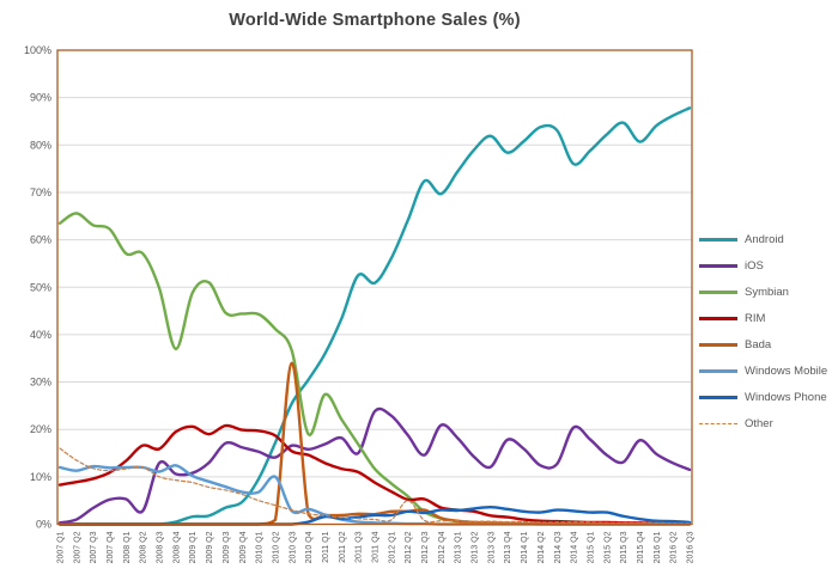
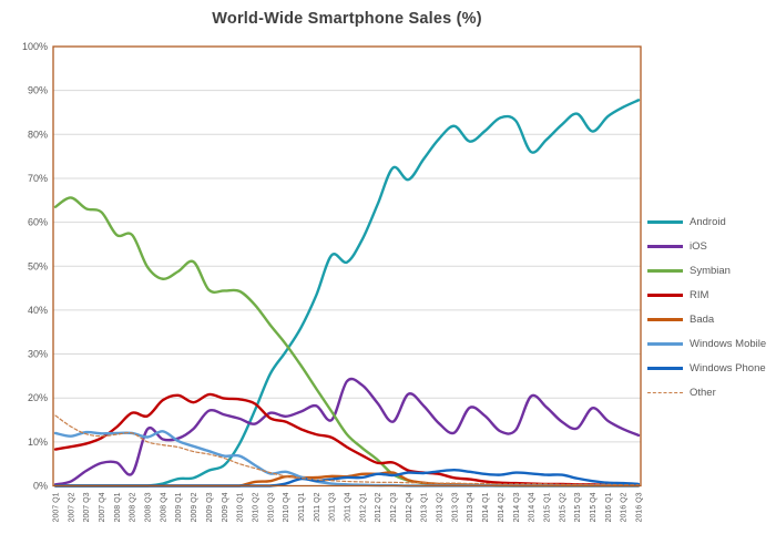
Symbian/2008 Q4: 37% -> 47%
Windows Mobile/2010 Q2: 10% -> 5%
Bada/2010 Q3: 34% -> 1%
Symbian/2010 Q4: 19% -> 32%
Other/2012 Q2: 5% -> 1%
